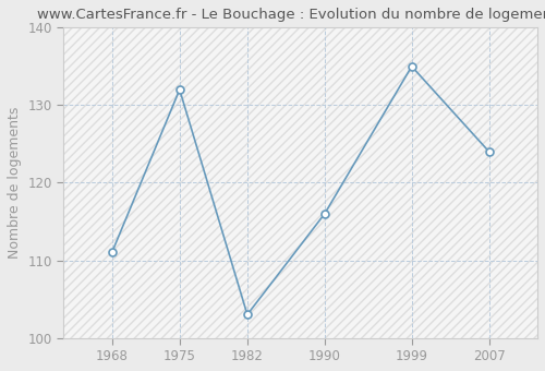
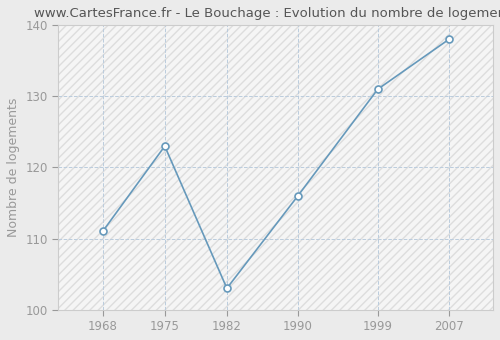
1975: 132 -> 123
1999: 135 -> 131
2007: 124 -> 138
